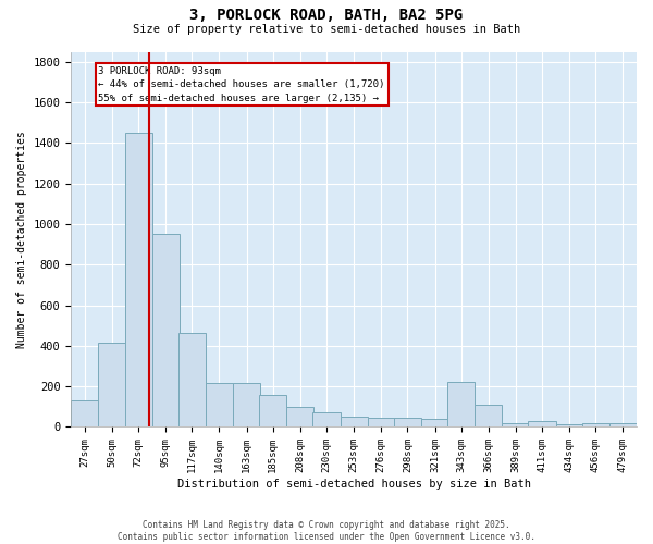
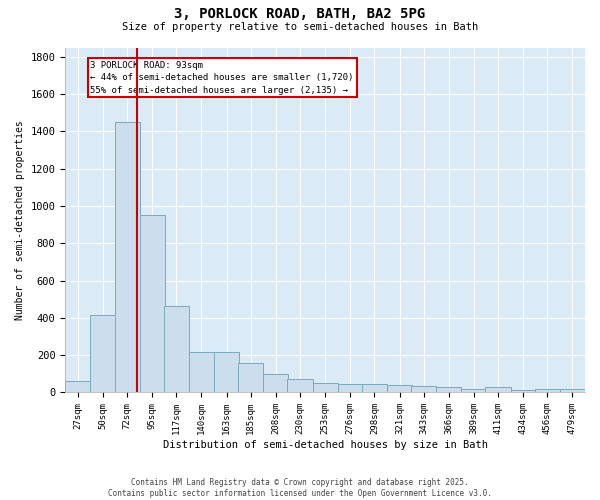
27sqm: 130 -> 60
343sqm: 220 -> 40
366sqm: 110 -> 30
